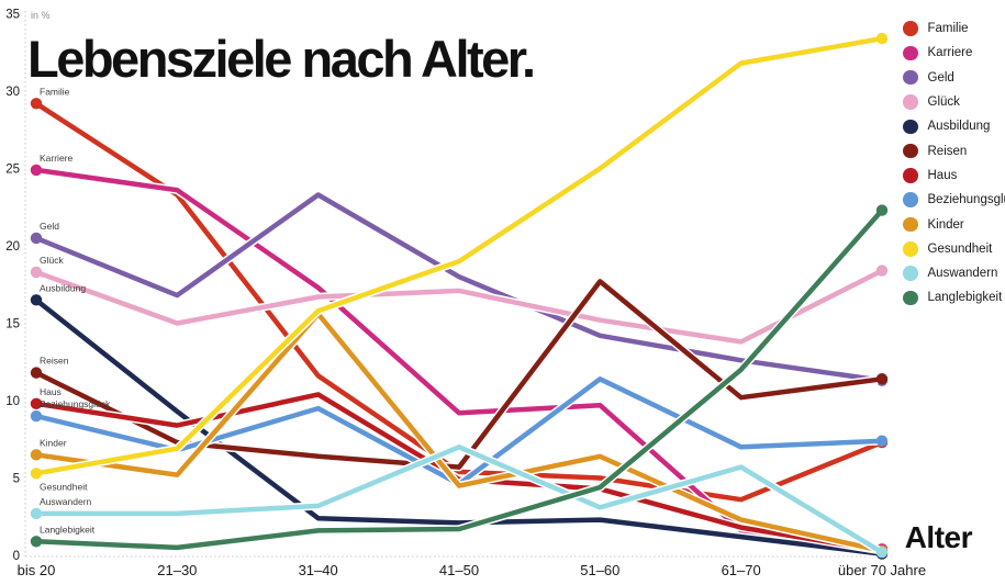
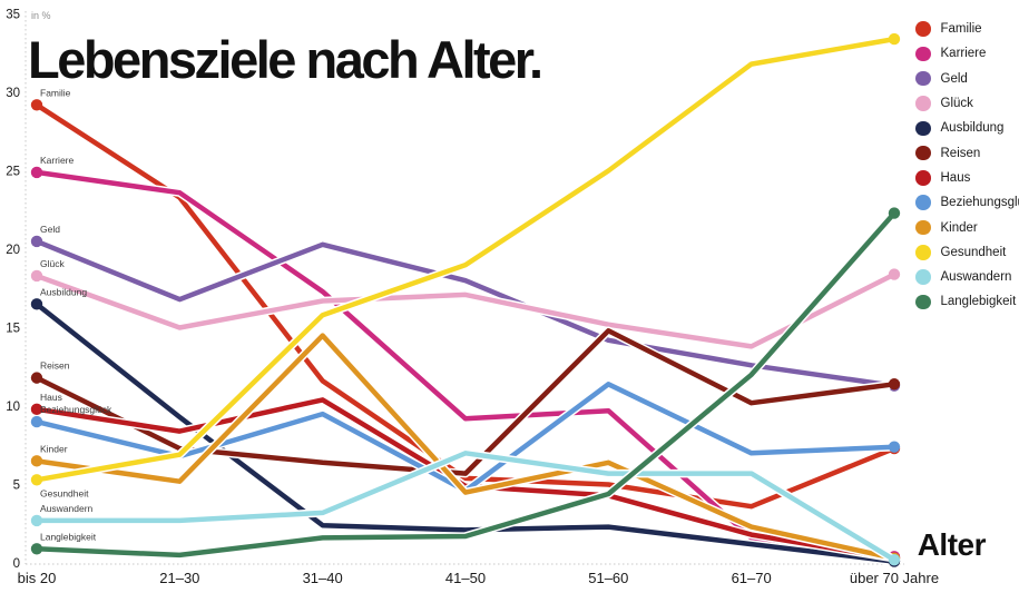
Geld/31–40: 23.3 -> 20.3
Kinder/31–40: 15.6 -> 14.5
Reisen/51–60: 17.7 -> 14.8
Auswandern/51–60: 3.1 -> 5.7
